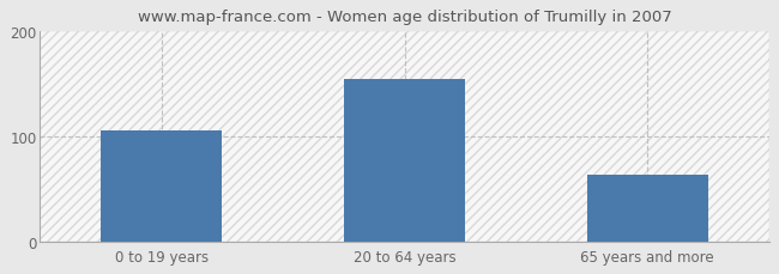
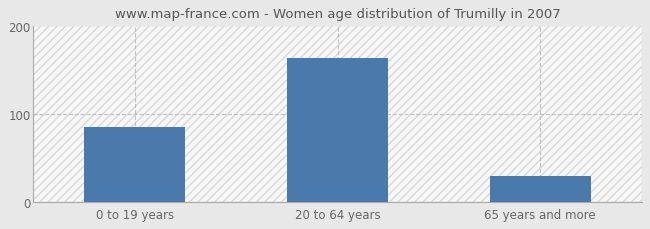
0 to 19 years: 106 -> 85
20 to 64 years: 154 -> 163
65 years and more: 64 -> 30
